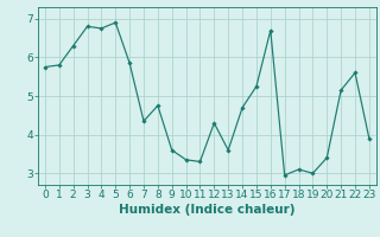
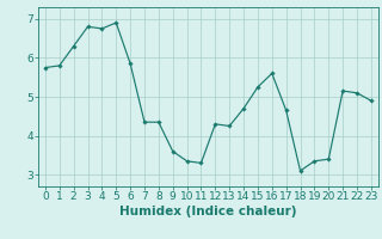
8: 4.75 -> 4.35
13: 3.60 -> 4.25
16: 6.70 -> 5.60
17: 2.95 -> 4.65
19: 3.00 -> 3.35
22: 5.60 -> 5.10
23: 3.90 -> 4.90
